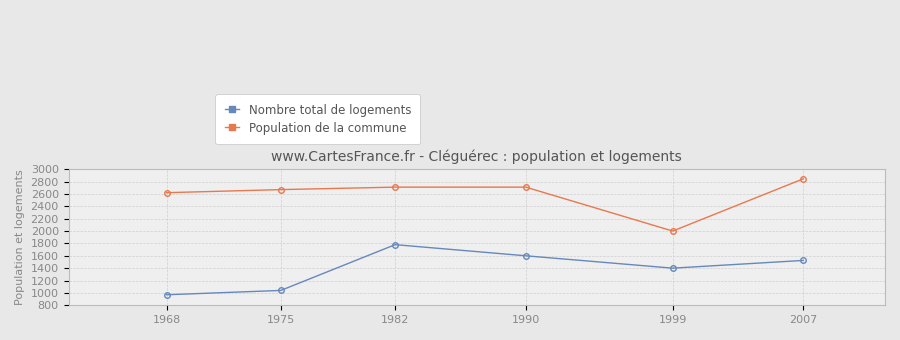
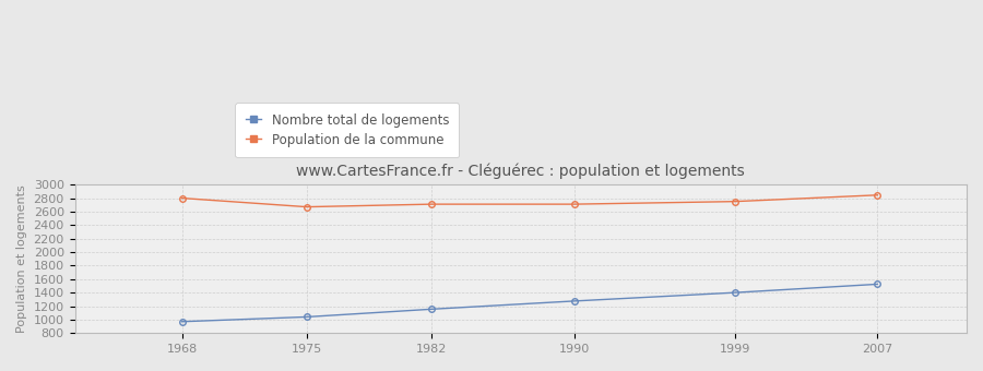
Population de la commune/1968: 2620 -> 2800
Nombre total de logements/1982: 1780 -> 1160
Nombre total de logements/1990: 1600 -> 1280
Population de la commune/1999: 2000 -> 2750
